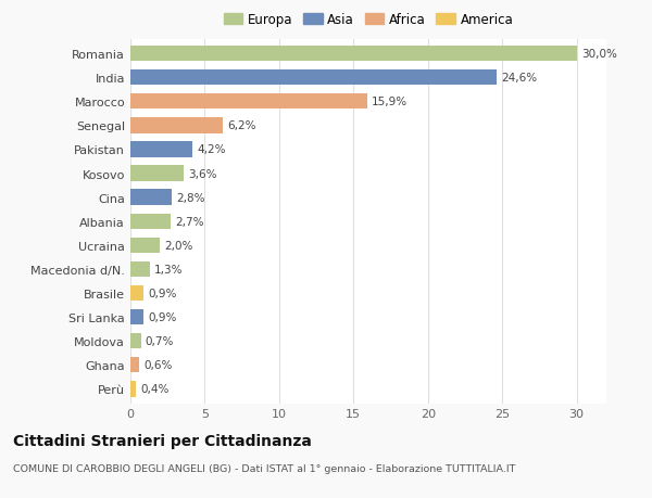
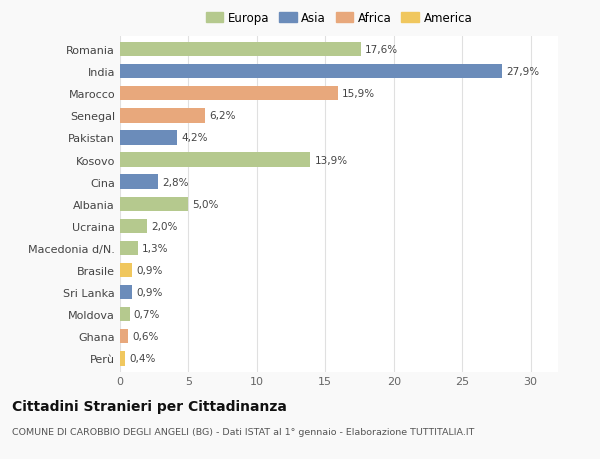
Romania: 30,0% -> 17,6%
India: 24,6% -> 27,9%
Kosovo: 3,6% -> 13,9%
Albania: 2,7% -> 5,0%
